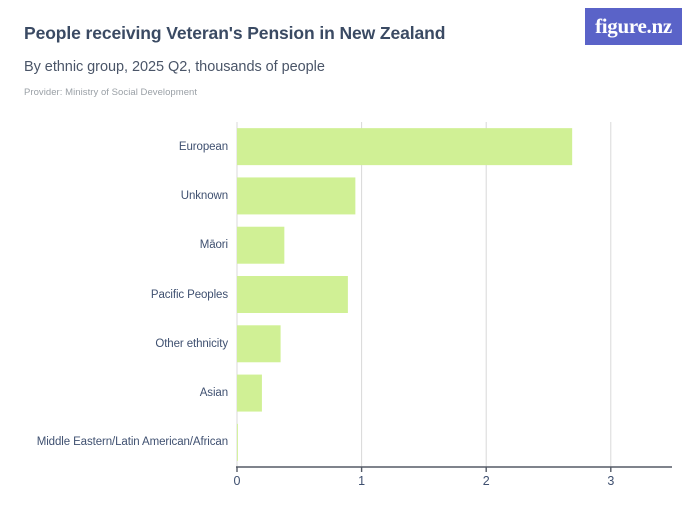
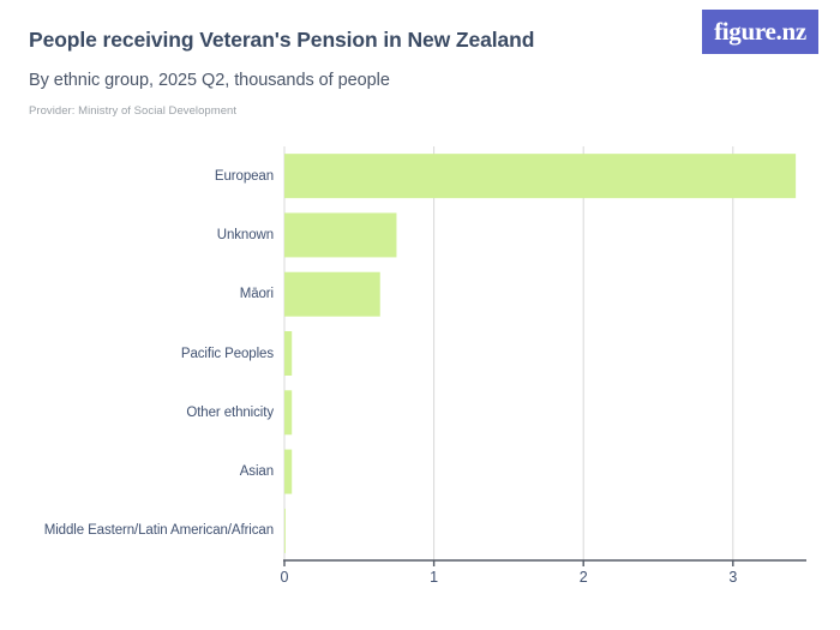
European: 2.69 -> 3.42
Unknown: 0.95 -> 0.75
Māori: 0.38 -> 0.64
Pacific Peoples: 0.89 -> 0.05
Other ethnicity: 0.35 -> 0.05
Asian: 0.20 -> 0.05
